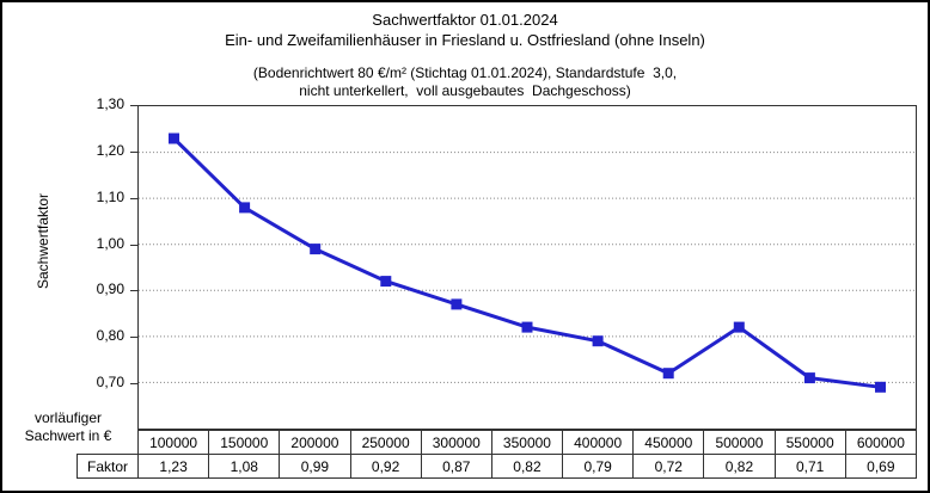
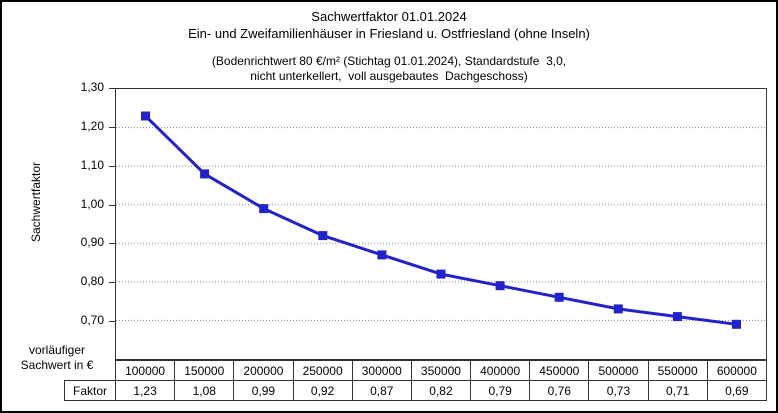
450000: 0,72 -> 0,76
500000: 0,82 -> 0,73
